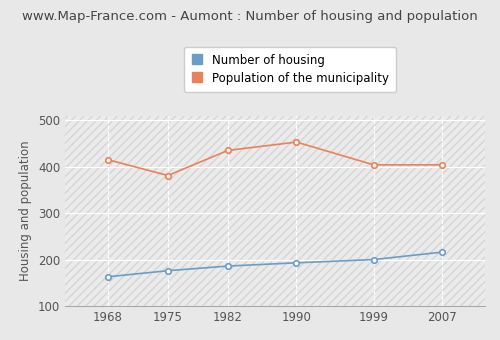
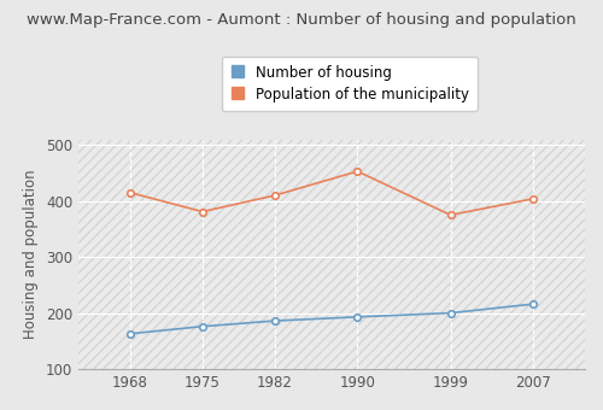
Population of the municipality/1982: 435 -> 410
Population of the municipality/1999: 404 -> 375
